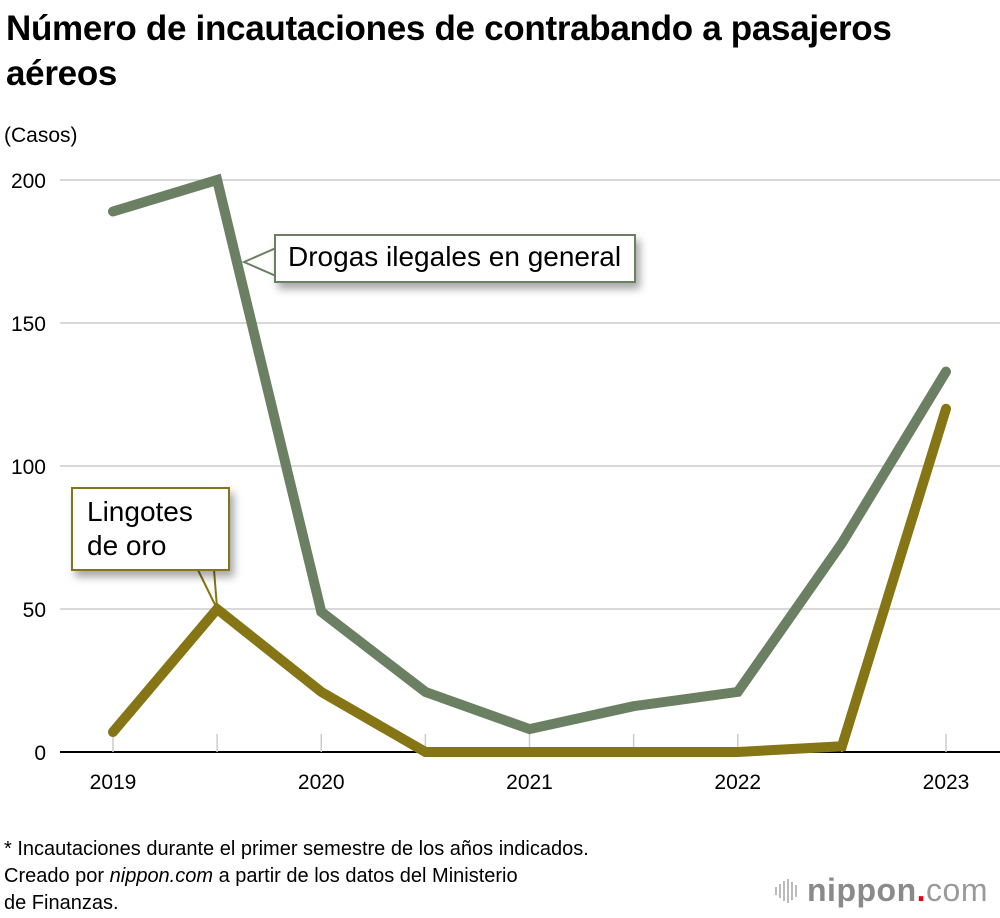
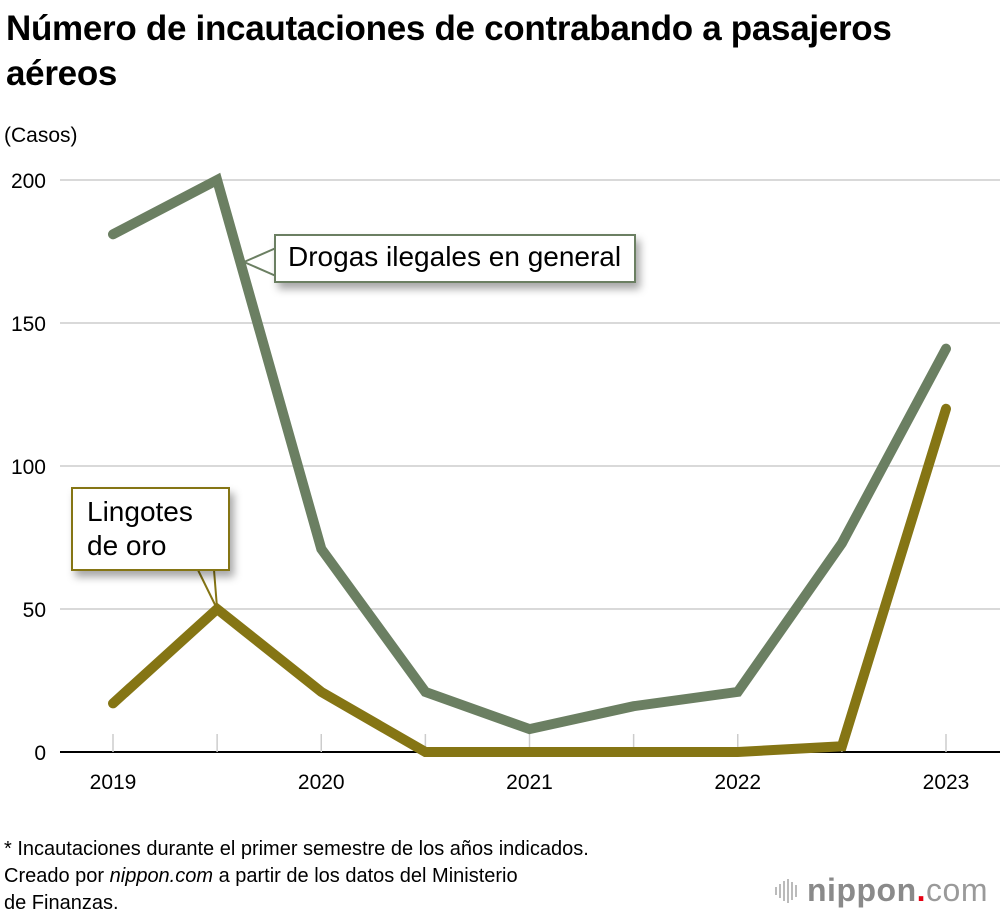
Drogas ilegales en general/2019: 189 -> 181
Lingotes de oro/2019: 7 -> 17
Drogas ilegales en general/2020: 49 -> 71
Drogas ilegales en general/2023: 133 -> 141
